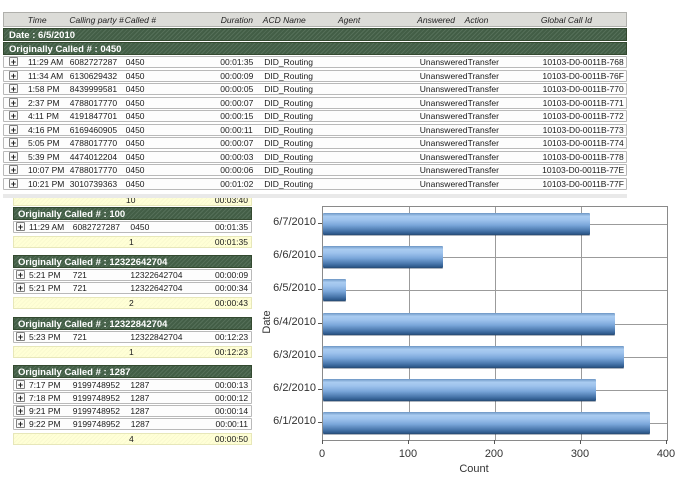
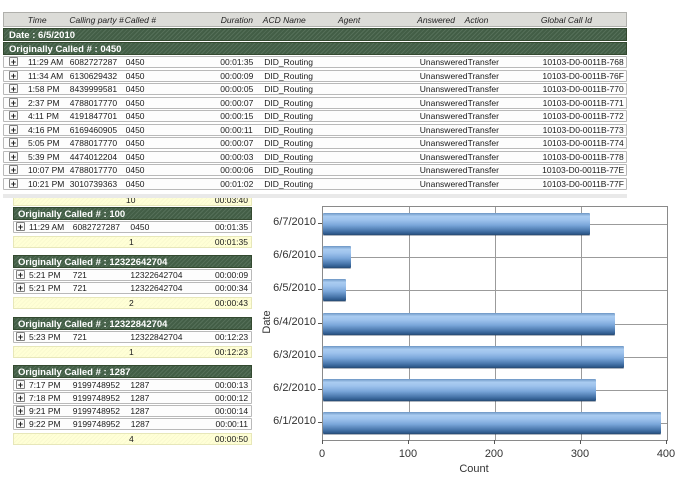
6/6/2010: 140 -> 30
6/1/2010: 380 -> 390
